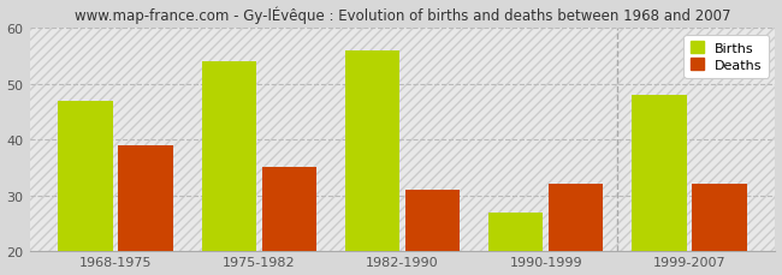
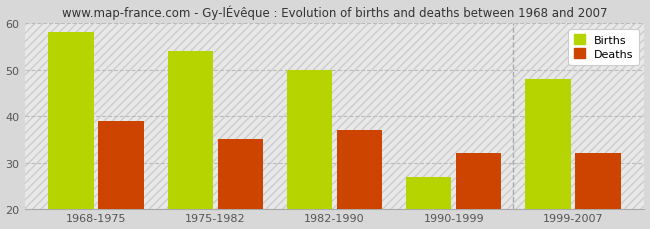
Births/1968-1975: 47 -> 58
Births/1982-1990: 56 -> 50
Deaths/1982-1990: 31 -> 37
